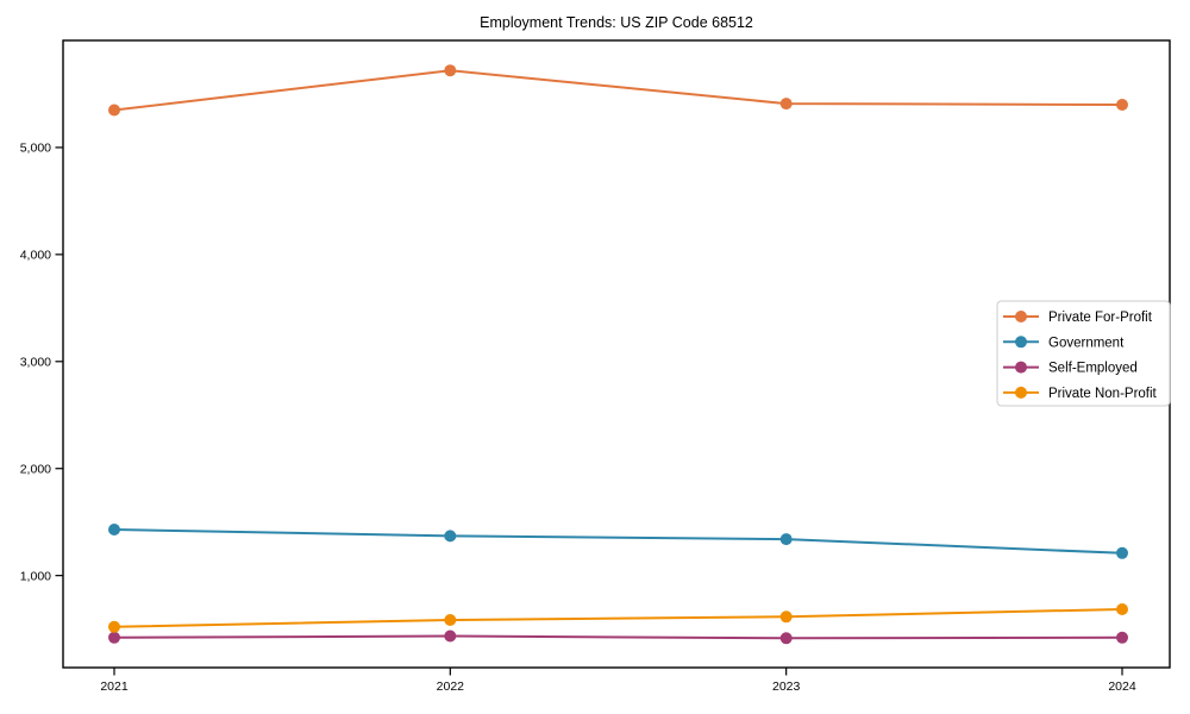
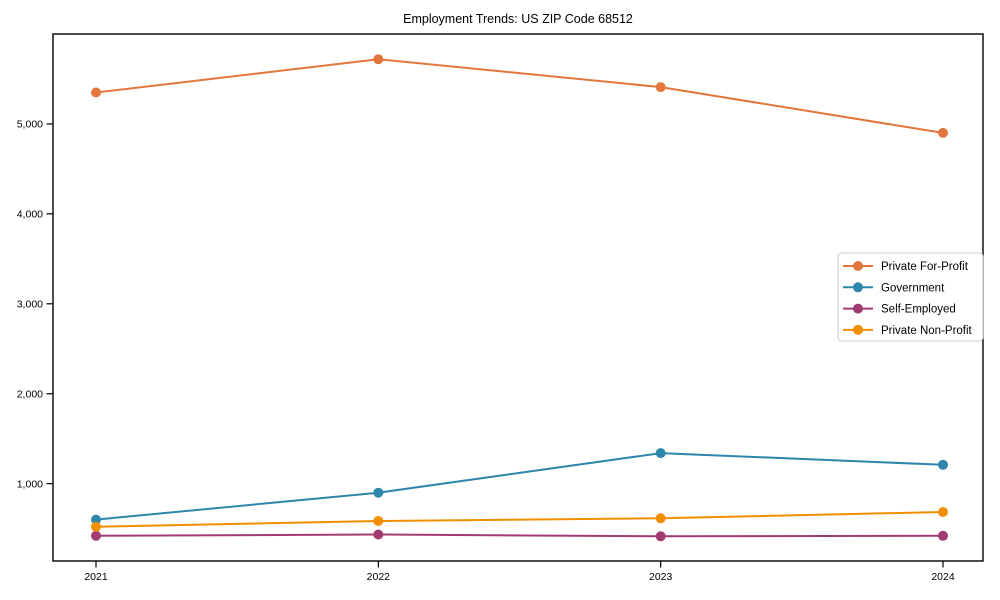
Government/2021: 1400 -> 600
Government/2022: 1400 -> 900
Private For-Profit/2024: 5400 -> 4900
